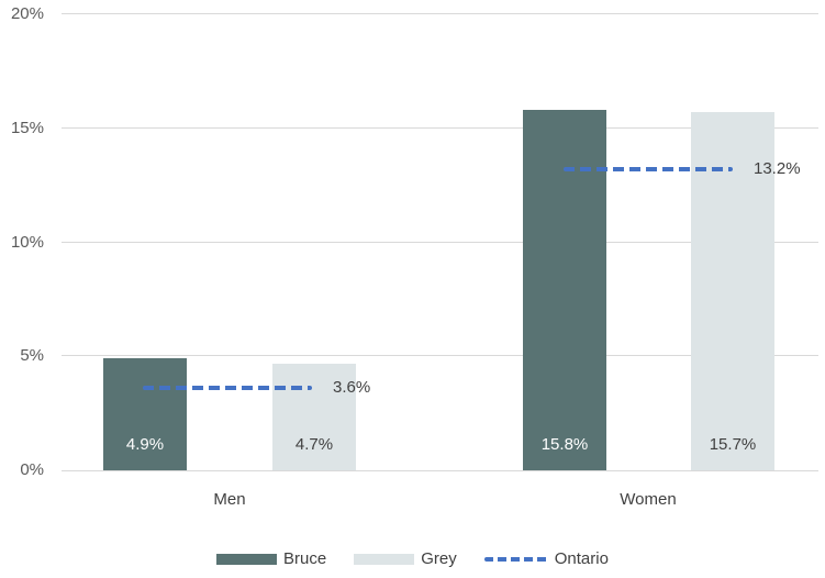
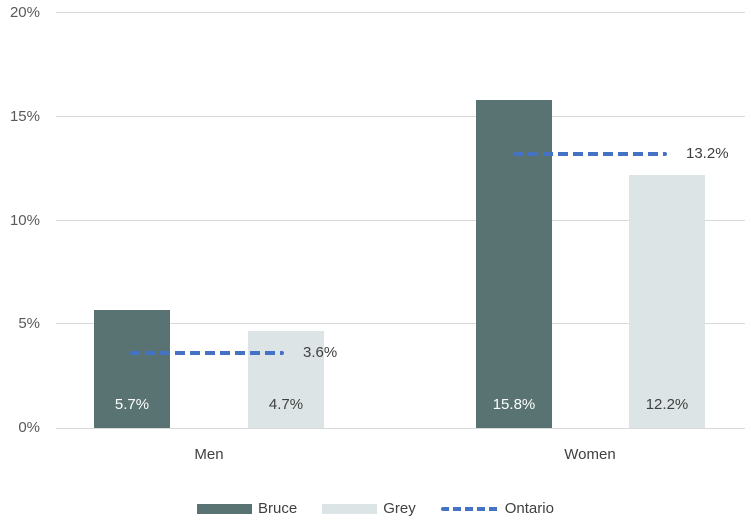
Bruce/Men: 4.9% -> 5.7%
Grey/Women: 15.7% -> 12.2%
